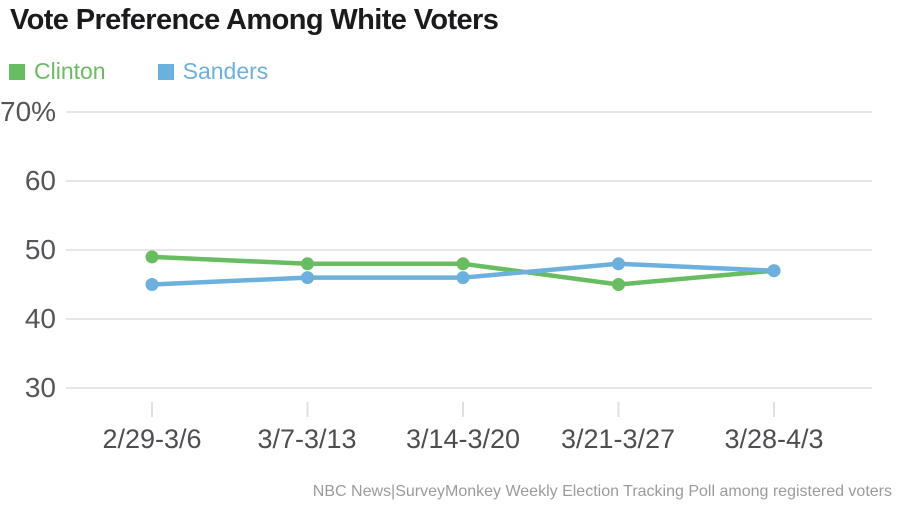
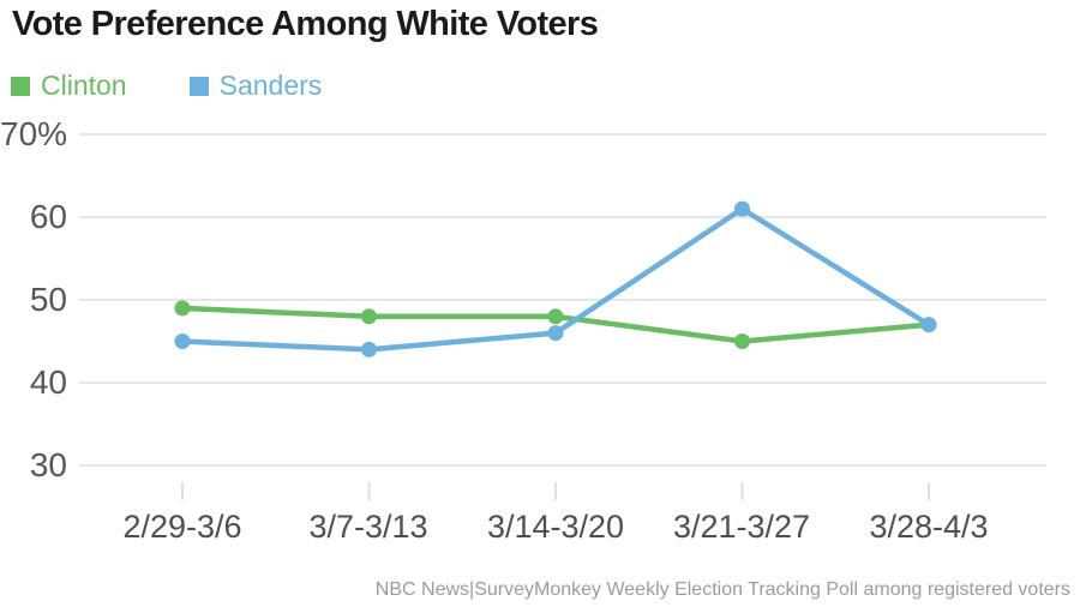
Sanders/3/7-3/13: 46% -> 44%
Sanders/3/21-3/27: 48% -> 61%
